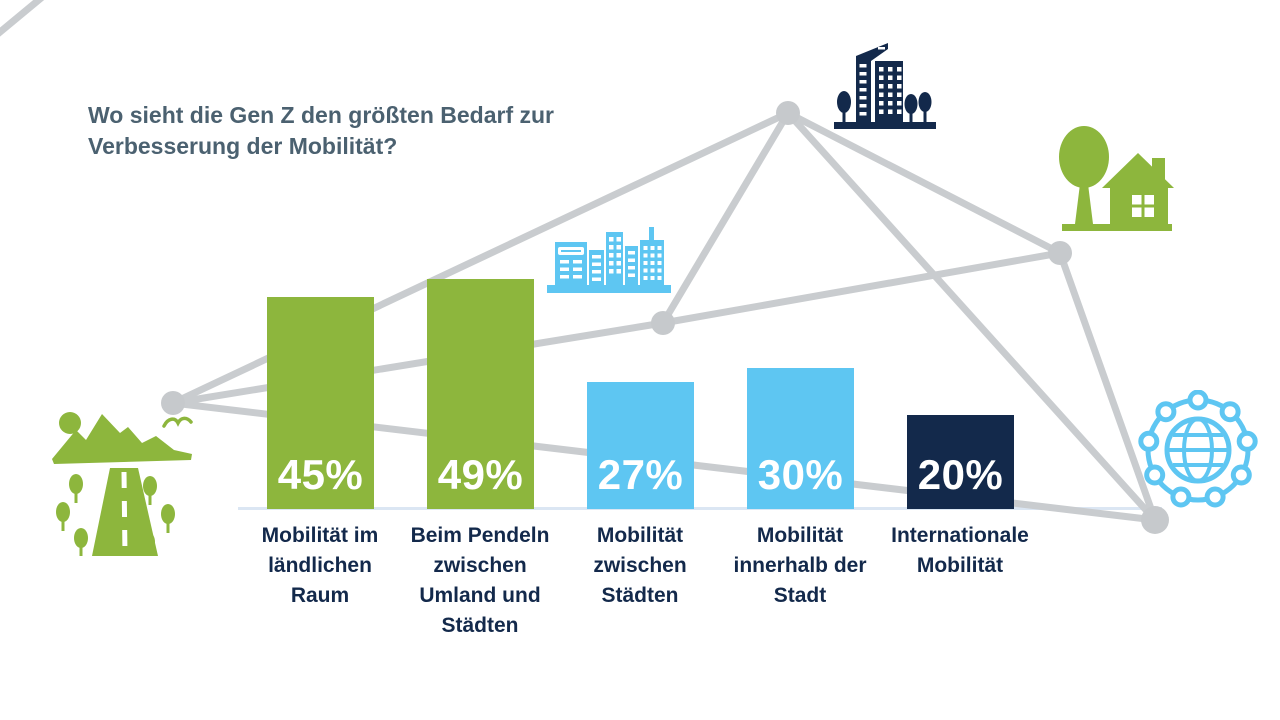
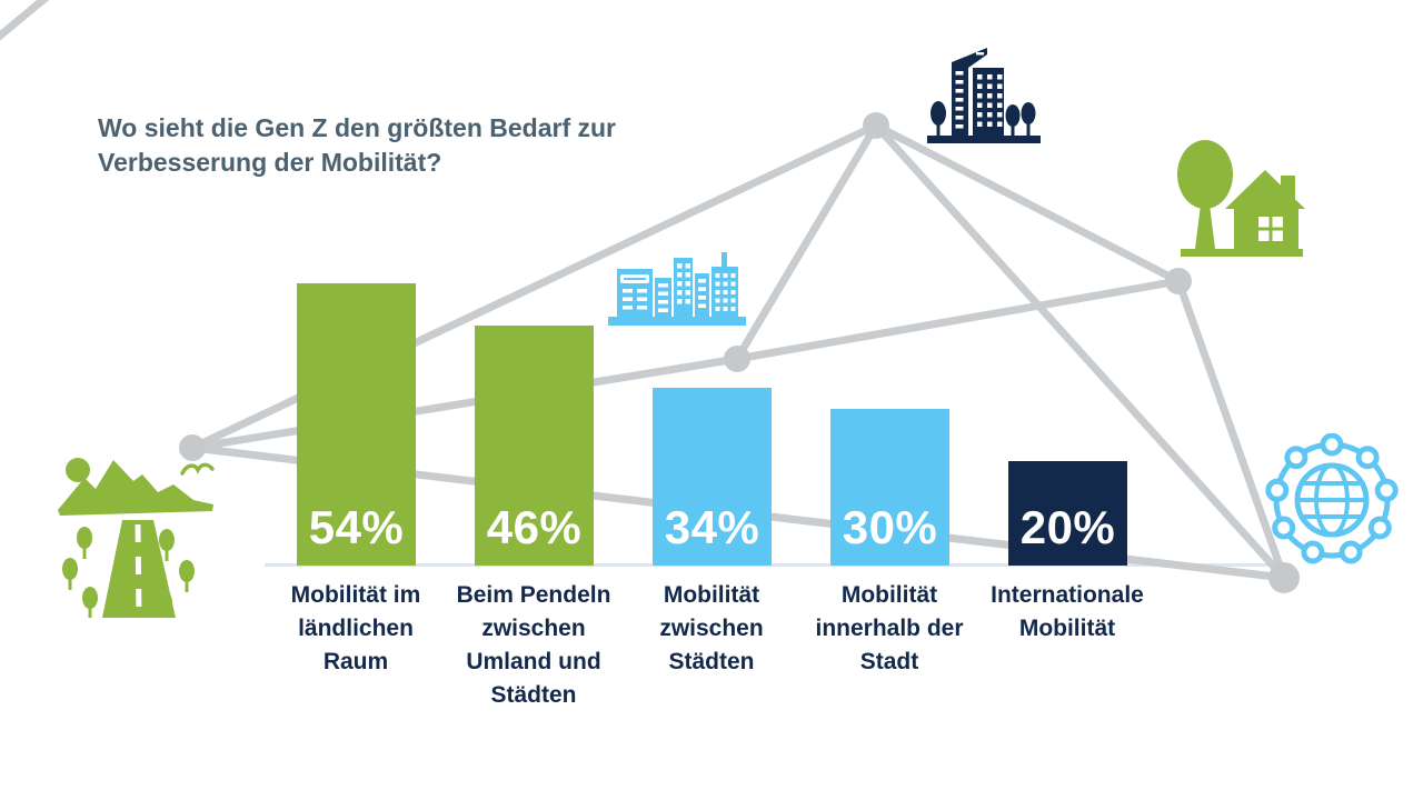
Mobilität im ländlichen Raum: 45% -> 54%
Beim Pendeln zwischen Umland und Städten: 49% -> 46%
Mobilität zwischen Städten: 27% -> 34%
